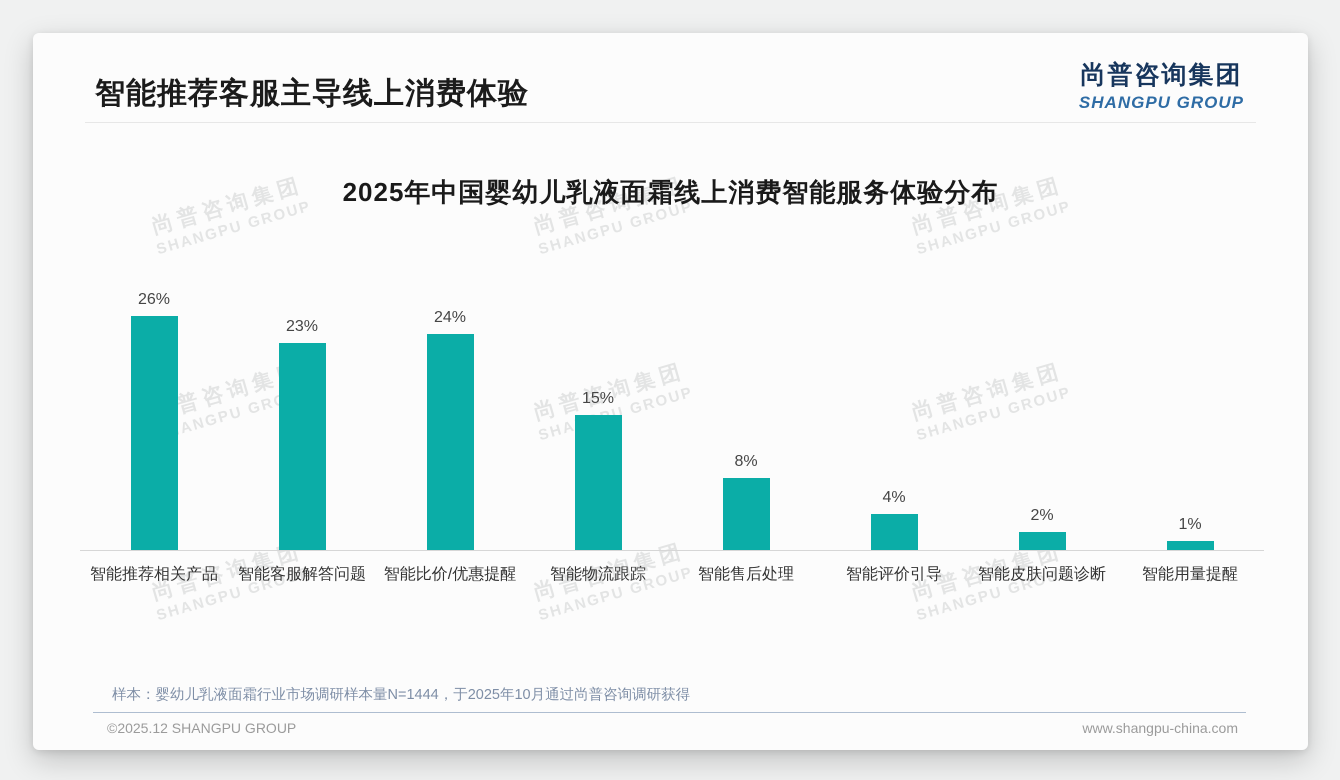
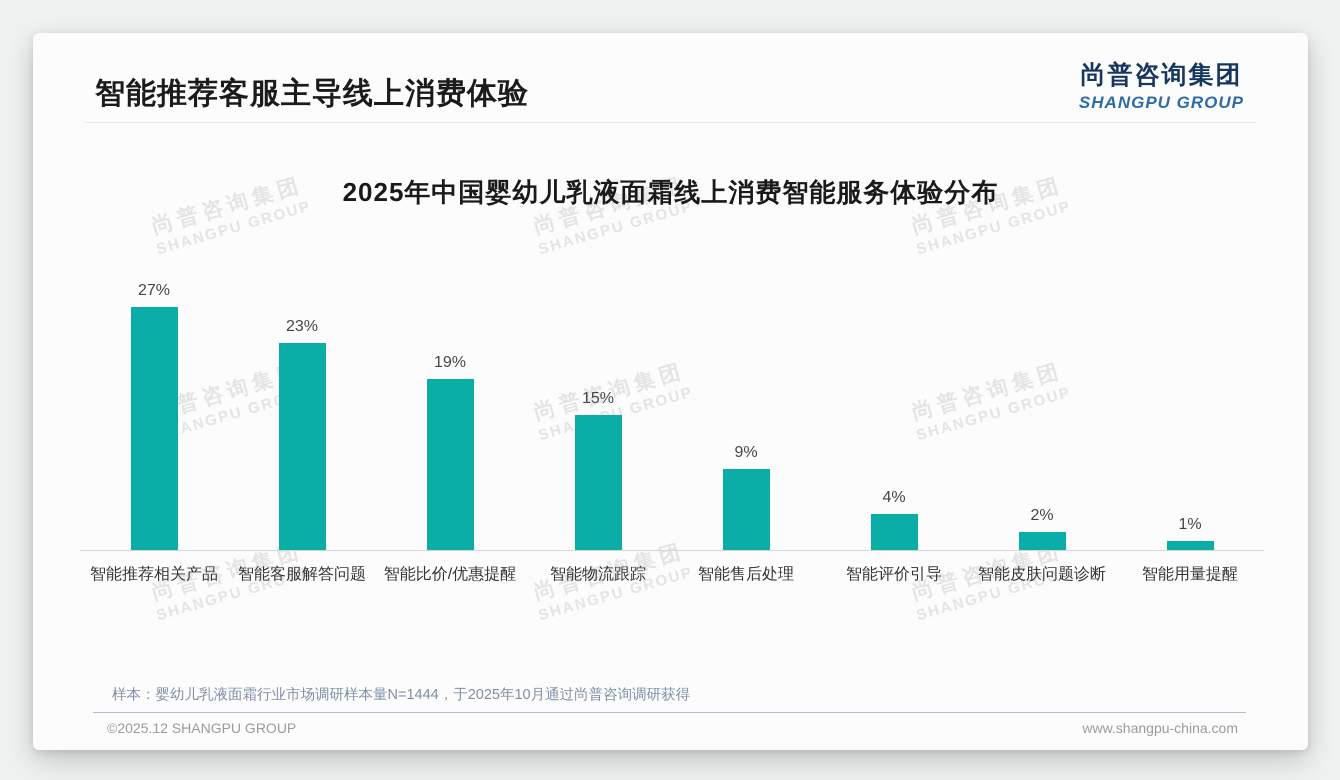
智能推荐相关产品: 26% -> 27%
智能比价/优惠提醒: 24% -> 19%
智能售后处理: 8% -> 9%
